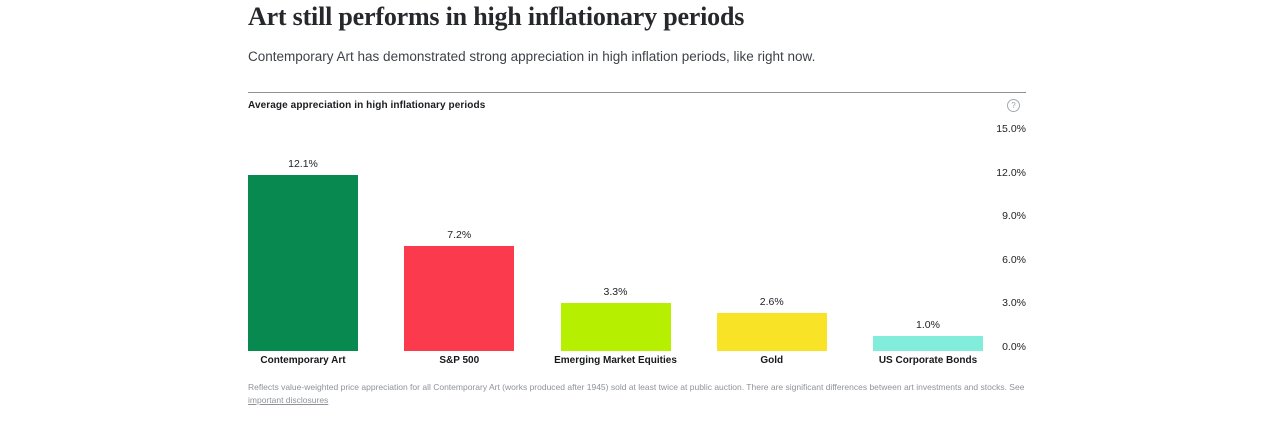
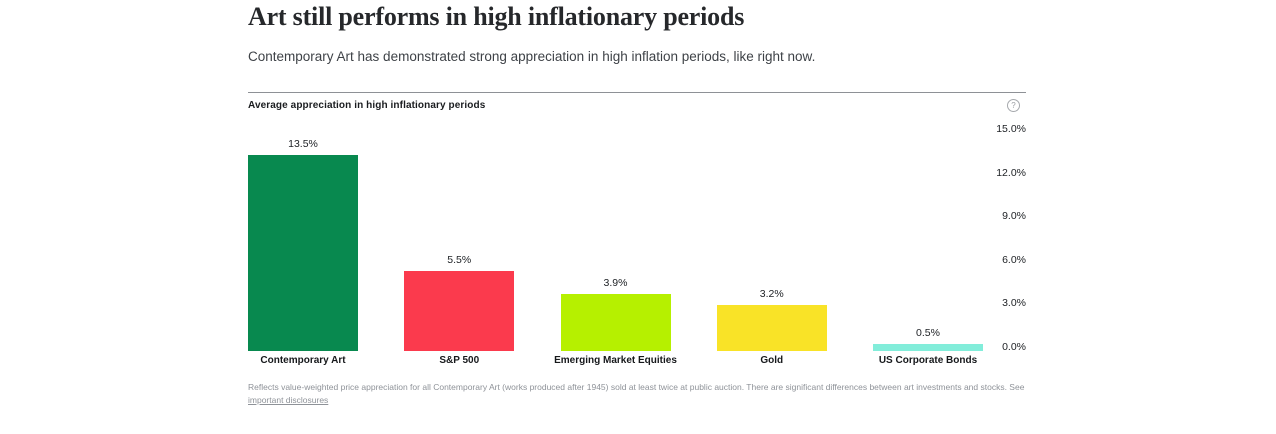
Contemporary Art: 12.1% -> 13.5%
S&P 500: 7.2% -> 5.5%
Emerging Market Equities: 3.3% -> 3.9%
Gold: 2.6% -> 3.2%
US Corporate Bonds: 1.0% -> 0.5%
